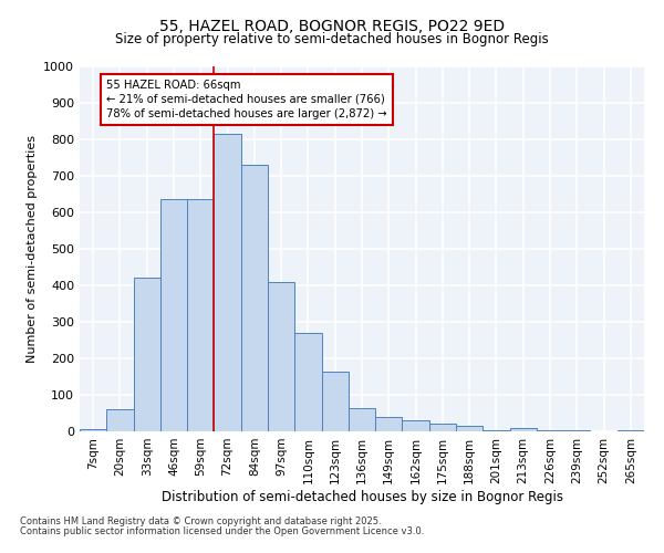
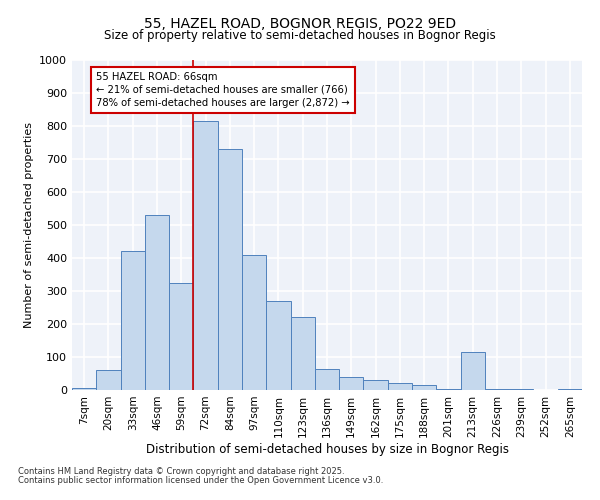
46sqm: 635 -> 530
59sqm: 635 -> 325
123sqm: 165 -> 220
213sqm: 10 -> 115
